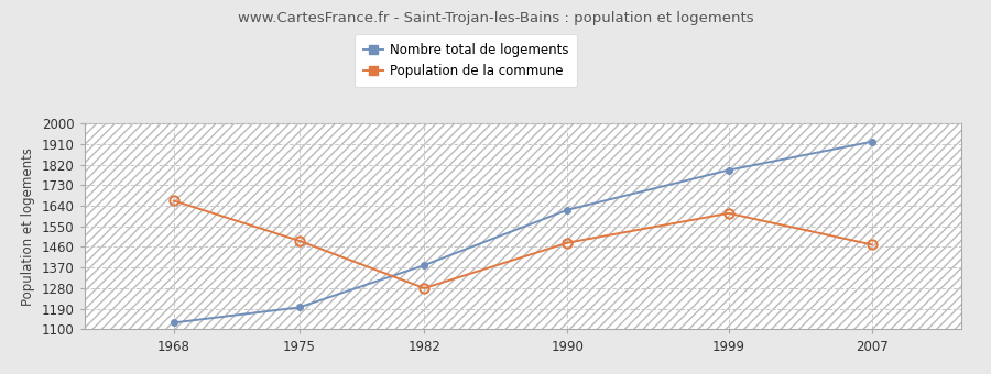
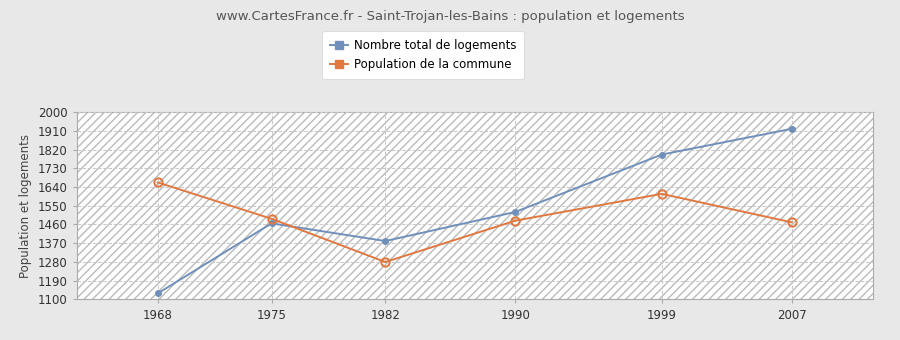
Nombre total de logements/1975: 1195 -> 1465
Nombre total de logements/1990: 1622 -> 1520
